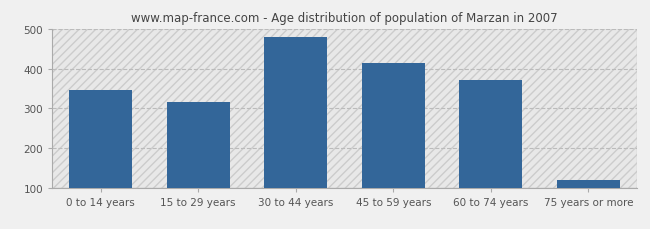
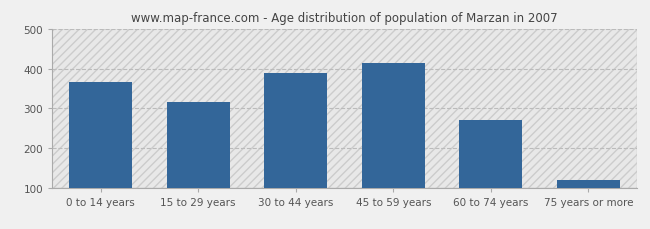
0 to 14 years: 345 -> 367
30 to 44 years: 480 -> 390
60 to 74 years: 370 -> 270
